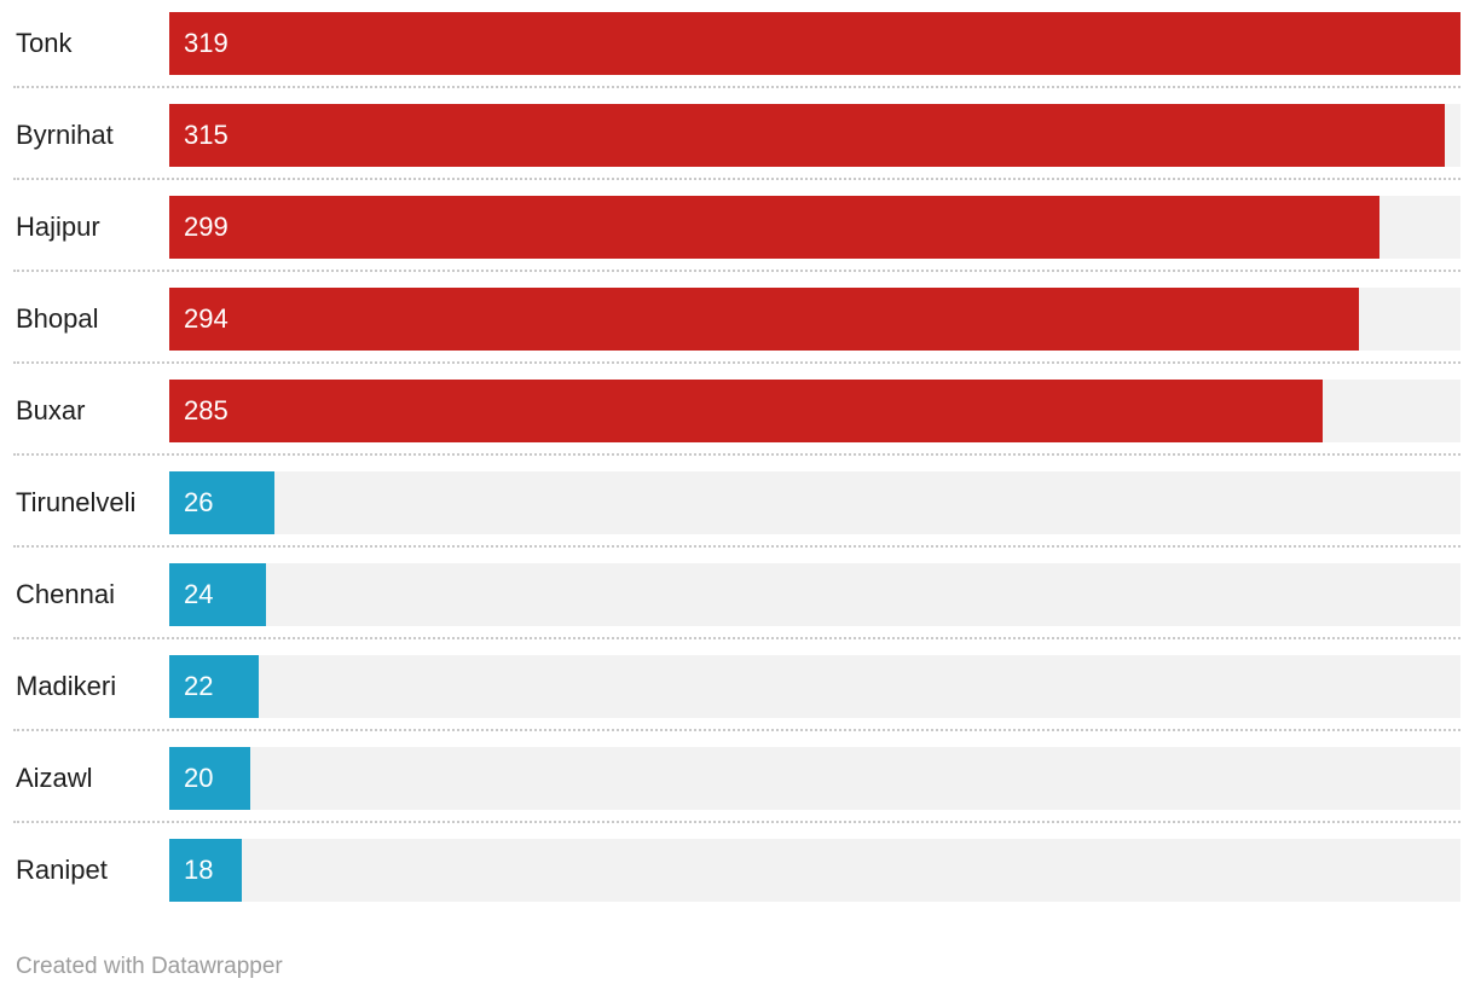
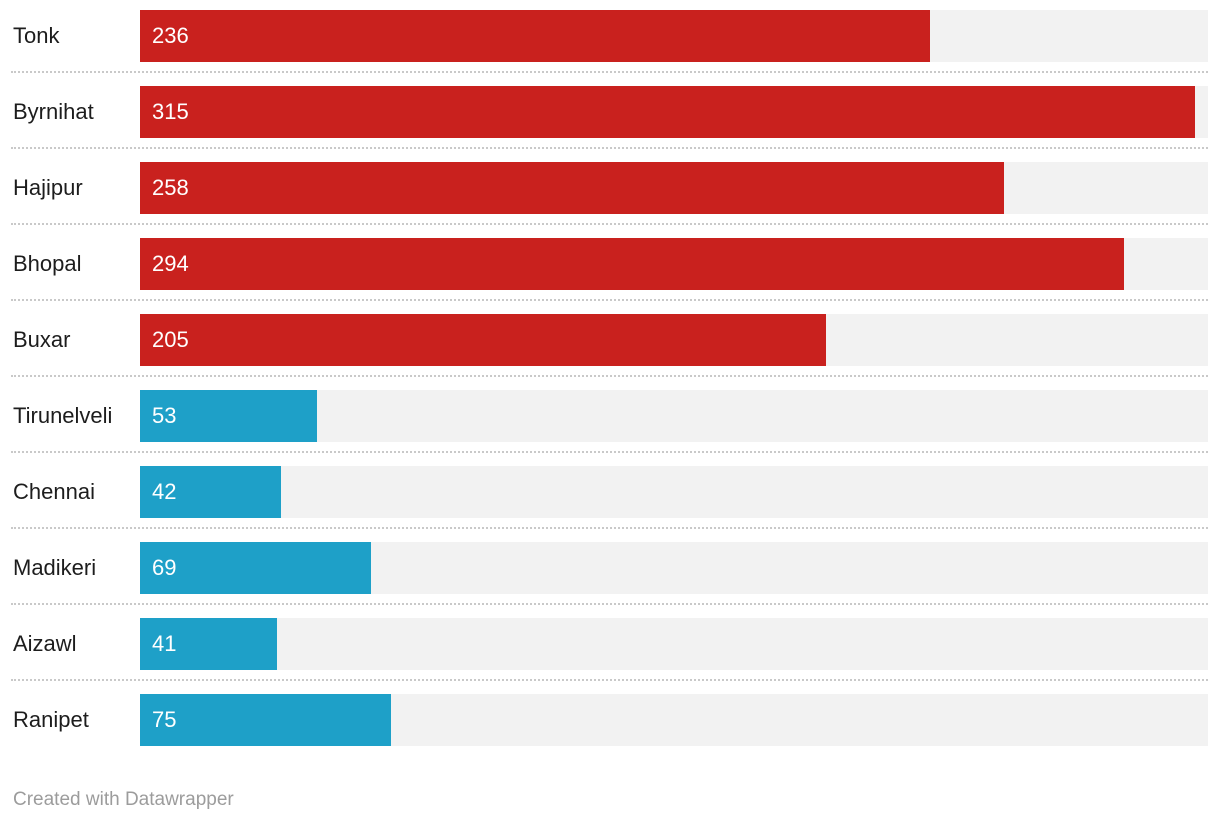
Tonk: 319 -> 236
Hajipur: 299 -> 258
Buxar: 285 -> 205
Tirunelveli: 26 -> 53
Chennai: 24 -> 42
Madikeri: 22 -> 69
Aizawl: 20 -> 41
Ranipet: 18 -> 75
